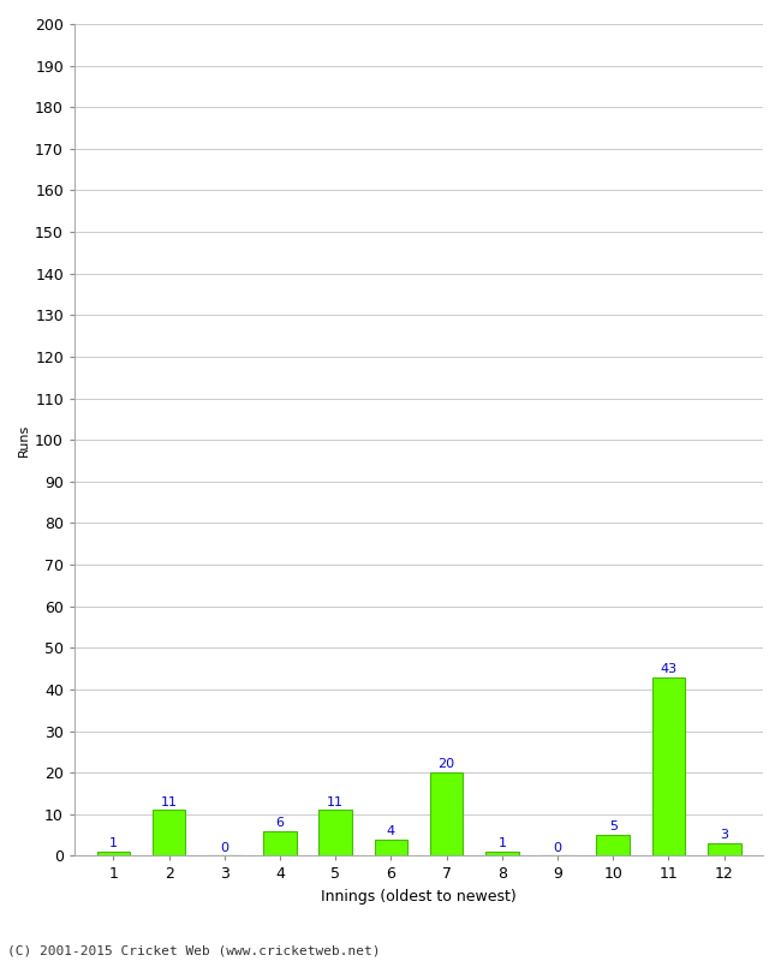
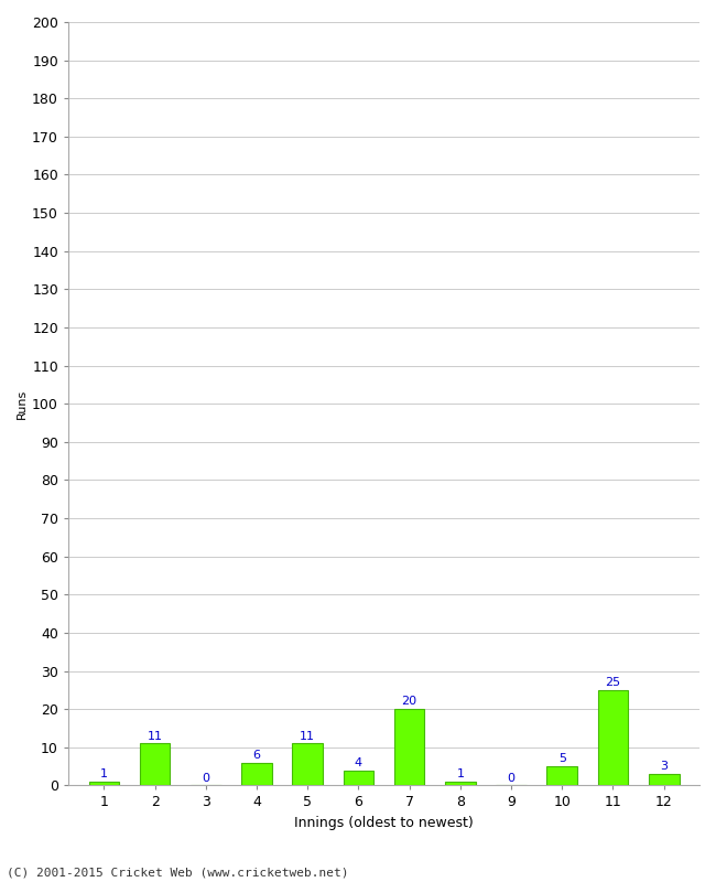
11: 43 -> 25
